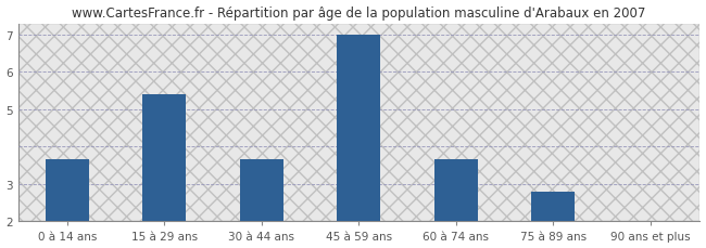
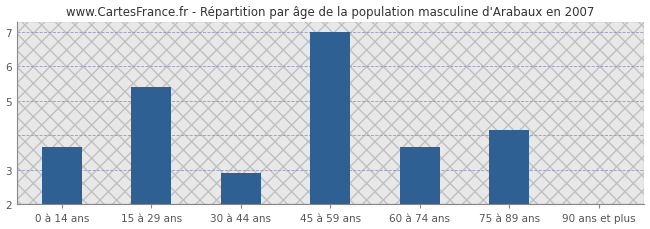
30 à 44 ans: 3.65 -> 2.90
75 à 89 ans: 2.80 -> 4.15
